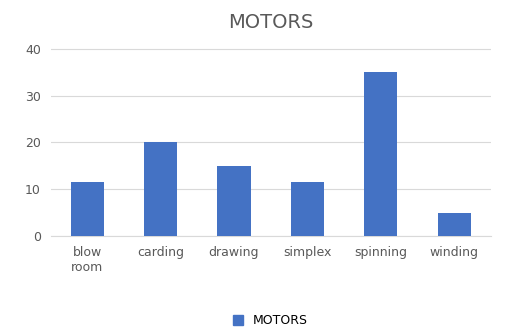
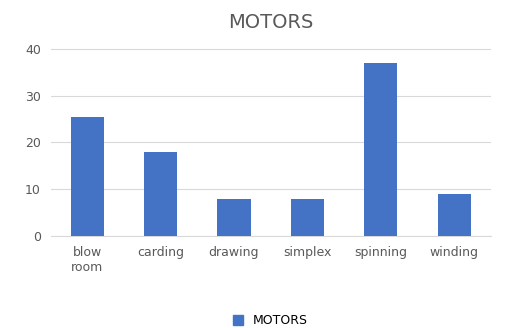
blow room: 11.5 -> 25.5
carding: 20.0 -> 18.0
drawing: 15.0 -> 8.0
simplex: 11.5 -> 8.0
spinning: 35.0 -> 37.0
winding: 5.0 -> 9.0
